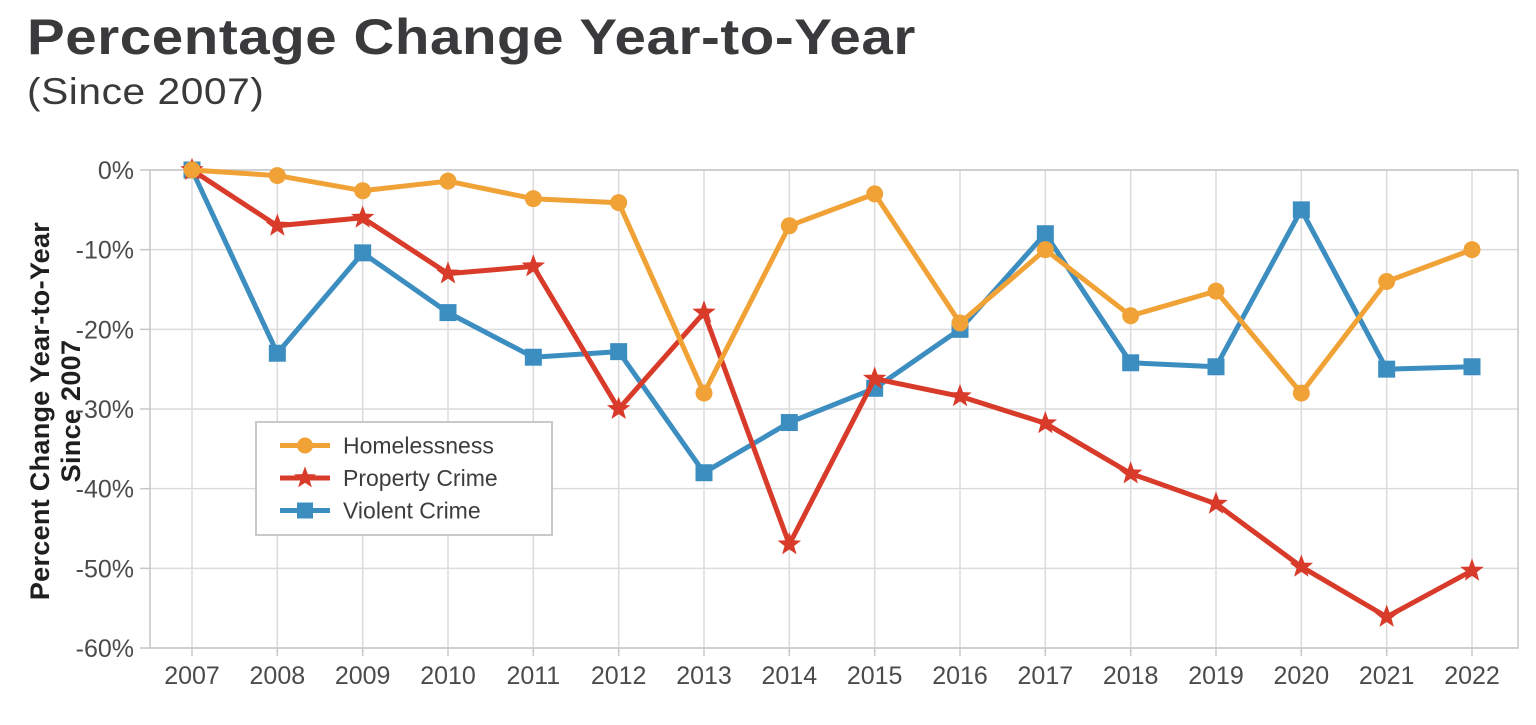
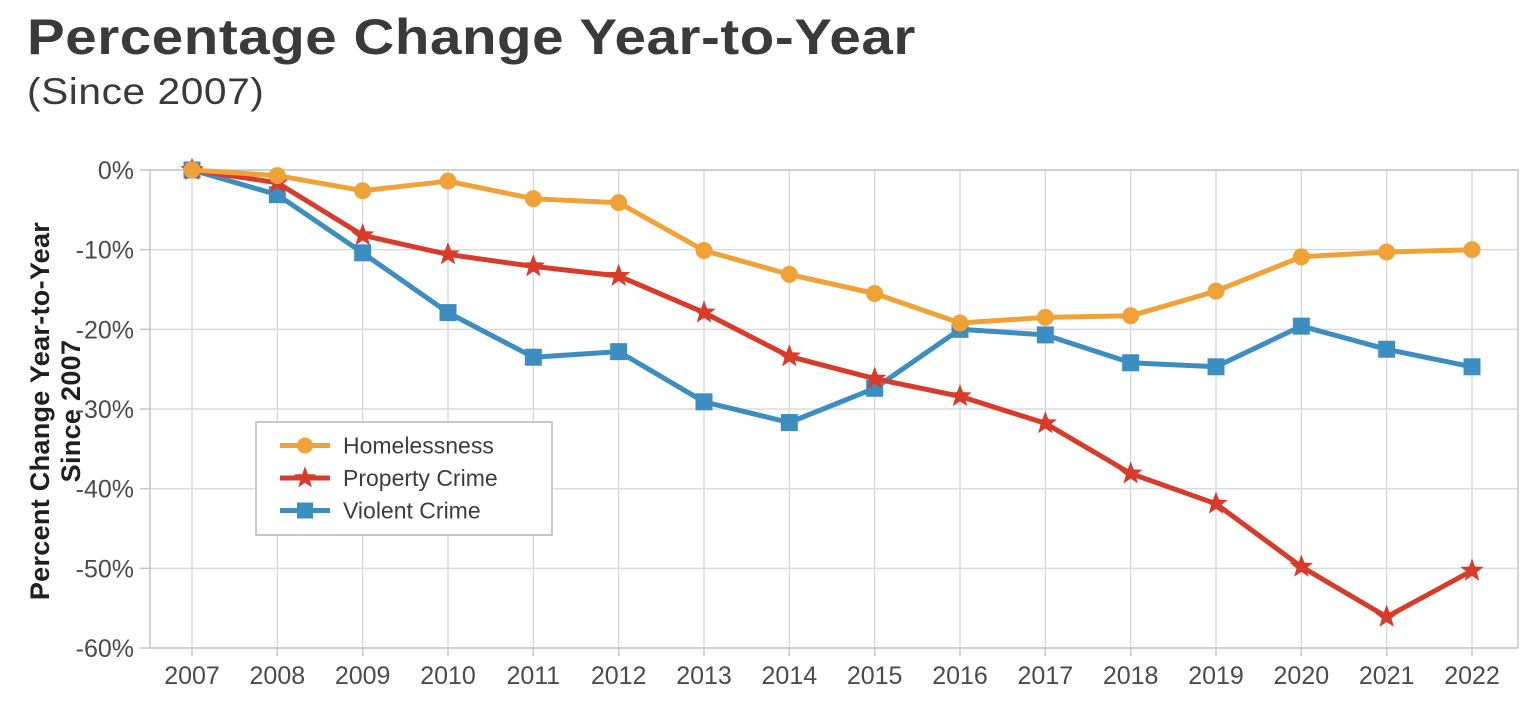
Property Crime/2008: -7% -> -2%
Violent Crime/2008: -23% -> -3%
Property Crime/2009: -6% -> -8%
Property Crime/2010: -13% -> -11%
Property Crime/2012: -30% -> -13%
Homelessness/2013: -28% -> -10%
Violent Crime/2013: -38% -> -29%
Homelessness/2014: -7% -> -13%
Property Crime/2014: -47% -> -23%
Homelessness/2015: -3% -> -16%
Homelessness/2017: -10% -> -18%
Violent Crime/2017: -8% -> -21%
Homelessness/2020: -28% -> -11%
Violent Crime/2020: -5% -> -20%
Homelessness/2021: -14% -> -10%
Violent Crime/2021: -25% -> -22%
